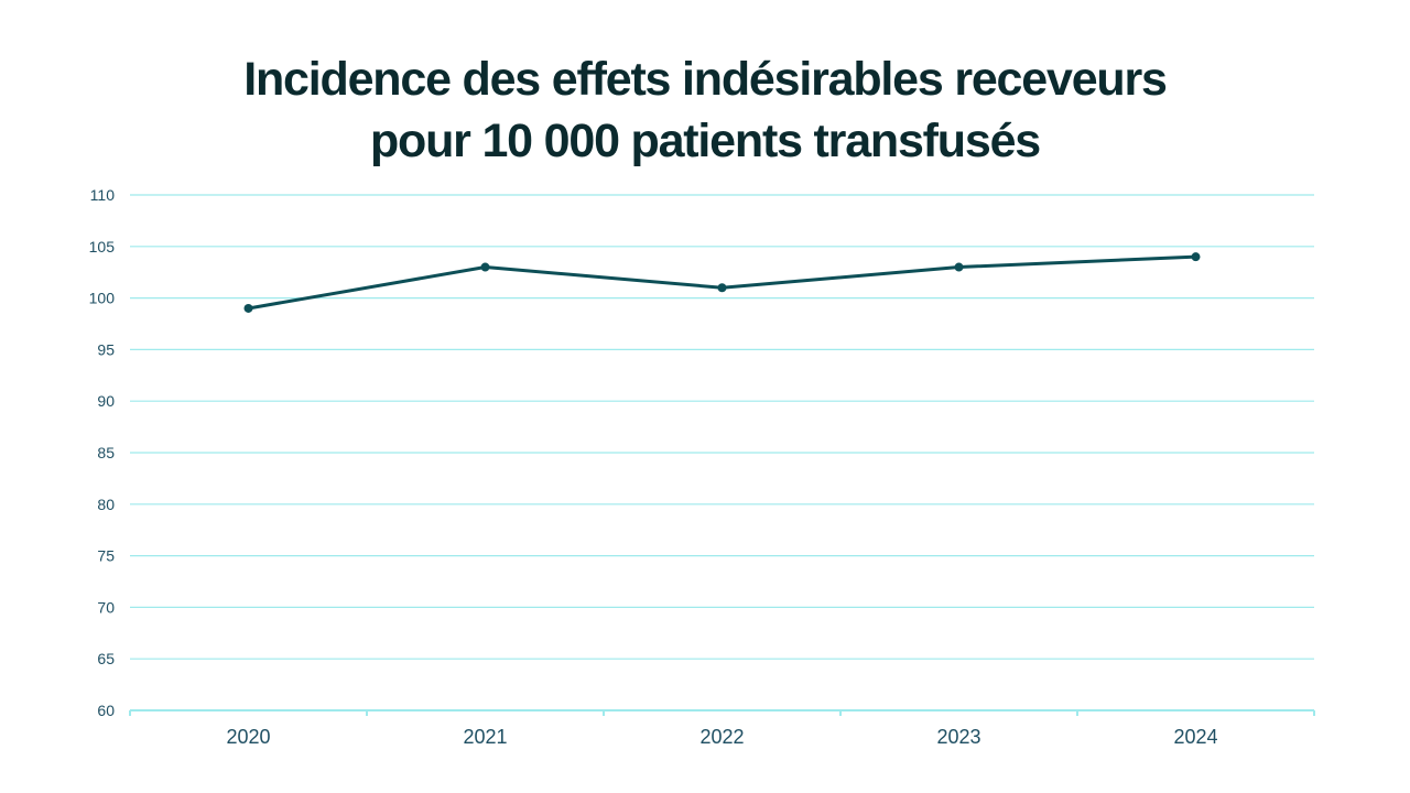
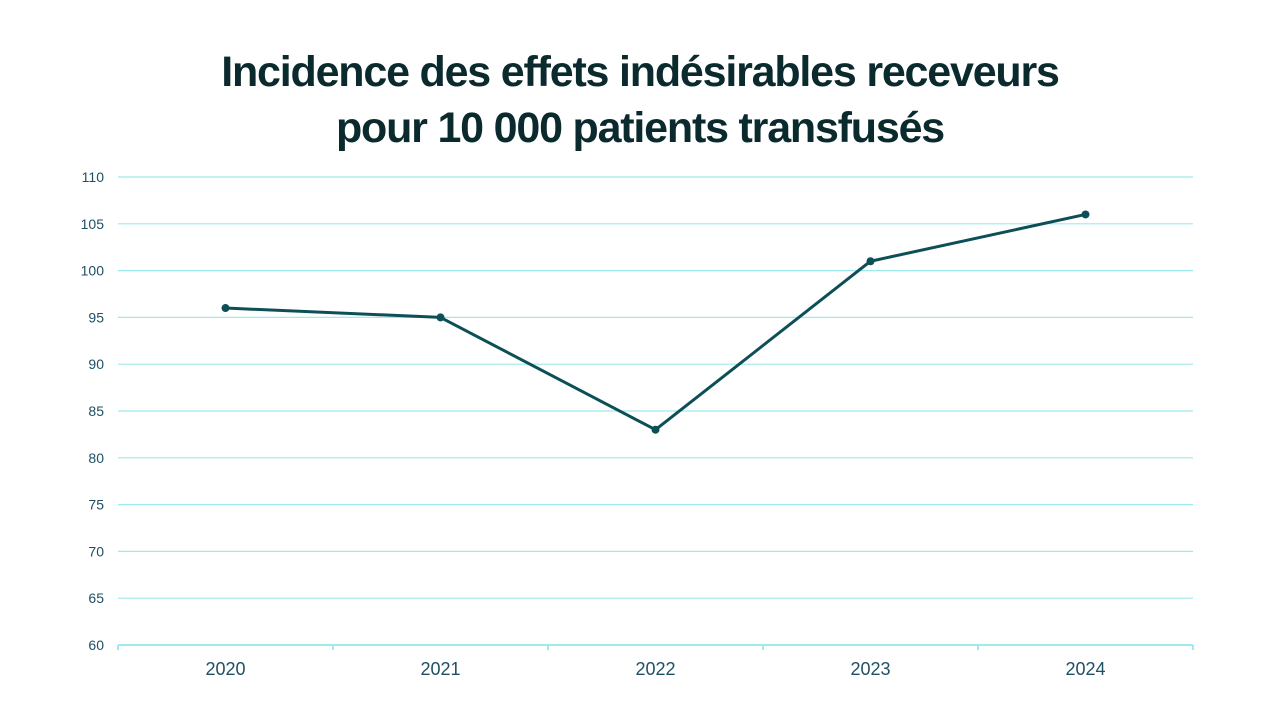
2020: 99 -> 96
2021: 103 -> 95
2022: 101 -> 83
2023: 103 -> 101
2024: 104 -> 106
